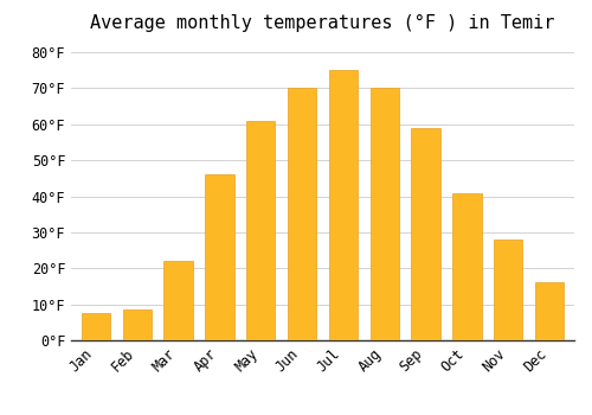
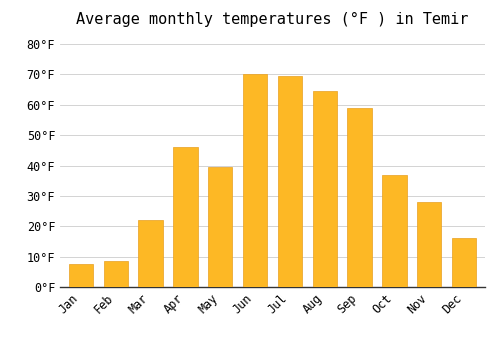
May: 61.0°F -> 39.5°F
Jul: 75.0°F -> 69.5°F
Aug: 70.0°F -> 64.5°F
Oct: 41.0°F -> 37.0°F
